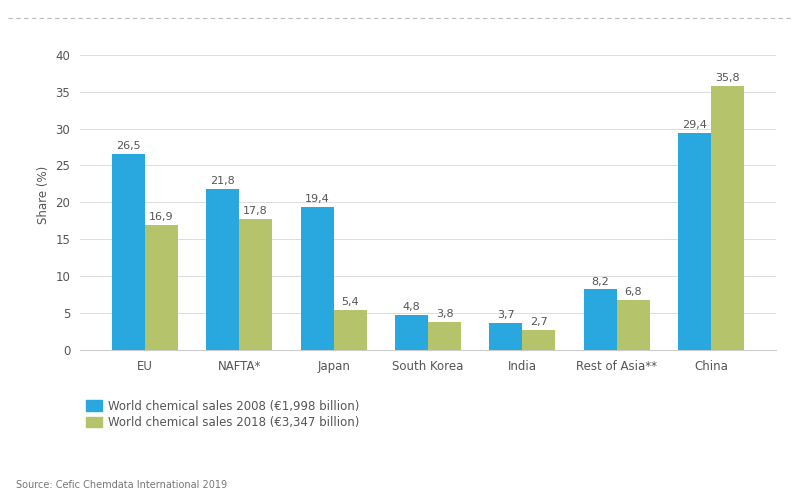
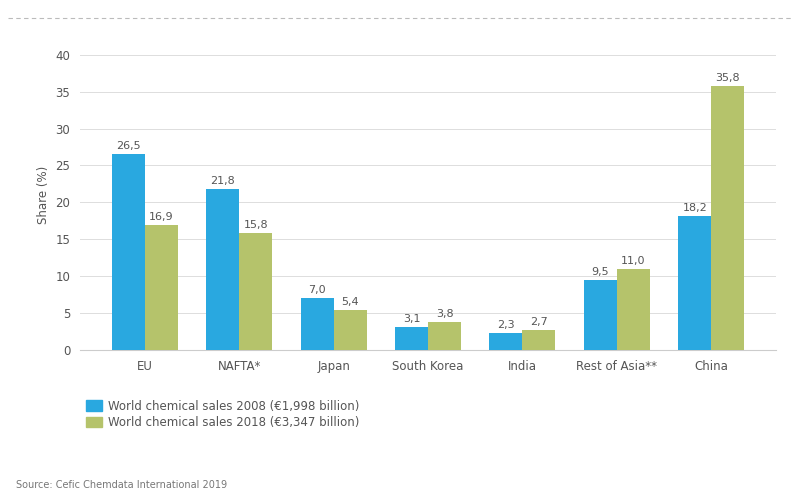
World chemical sales 2018 (€3,347 billion)/NAFTA*: 17,8 -> 15,8
World chemical sales 2008 (€1,998 billion)/Japan: 19,4 -> 7,0
World chemical sales 2008 (€1,998 billion)/South Korea: 4,8 -> 3,1
World chemical sales 2008 (€1,998 billion)/India: 3,7 -> 2,3
World chemical sales 2008 (€1,998 billion)/Rest of Asia**: 8,2 -> 9,5
World chemical sales 2018 (€3,347 billion)/Rest of Asia**: 6,8 -> 11,0
World chemical sales 2008 (€1,998 billion)/China: 29,4 -> 18,2
